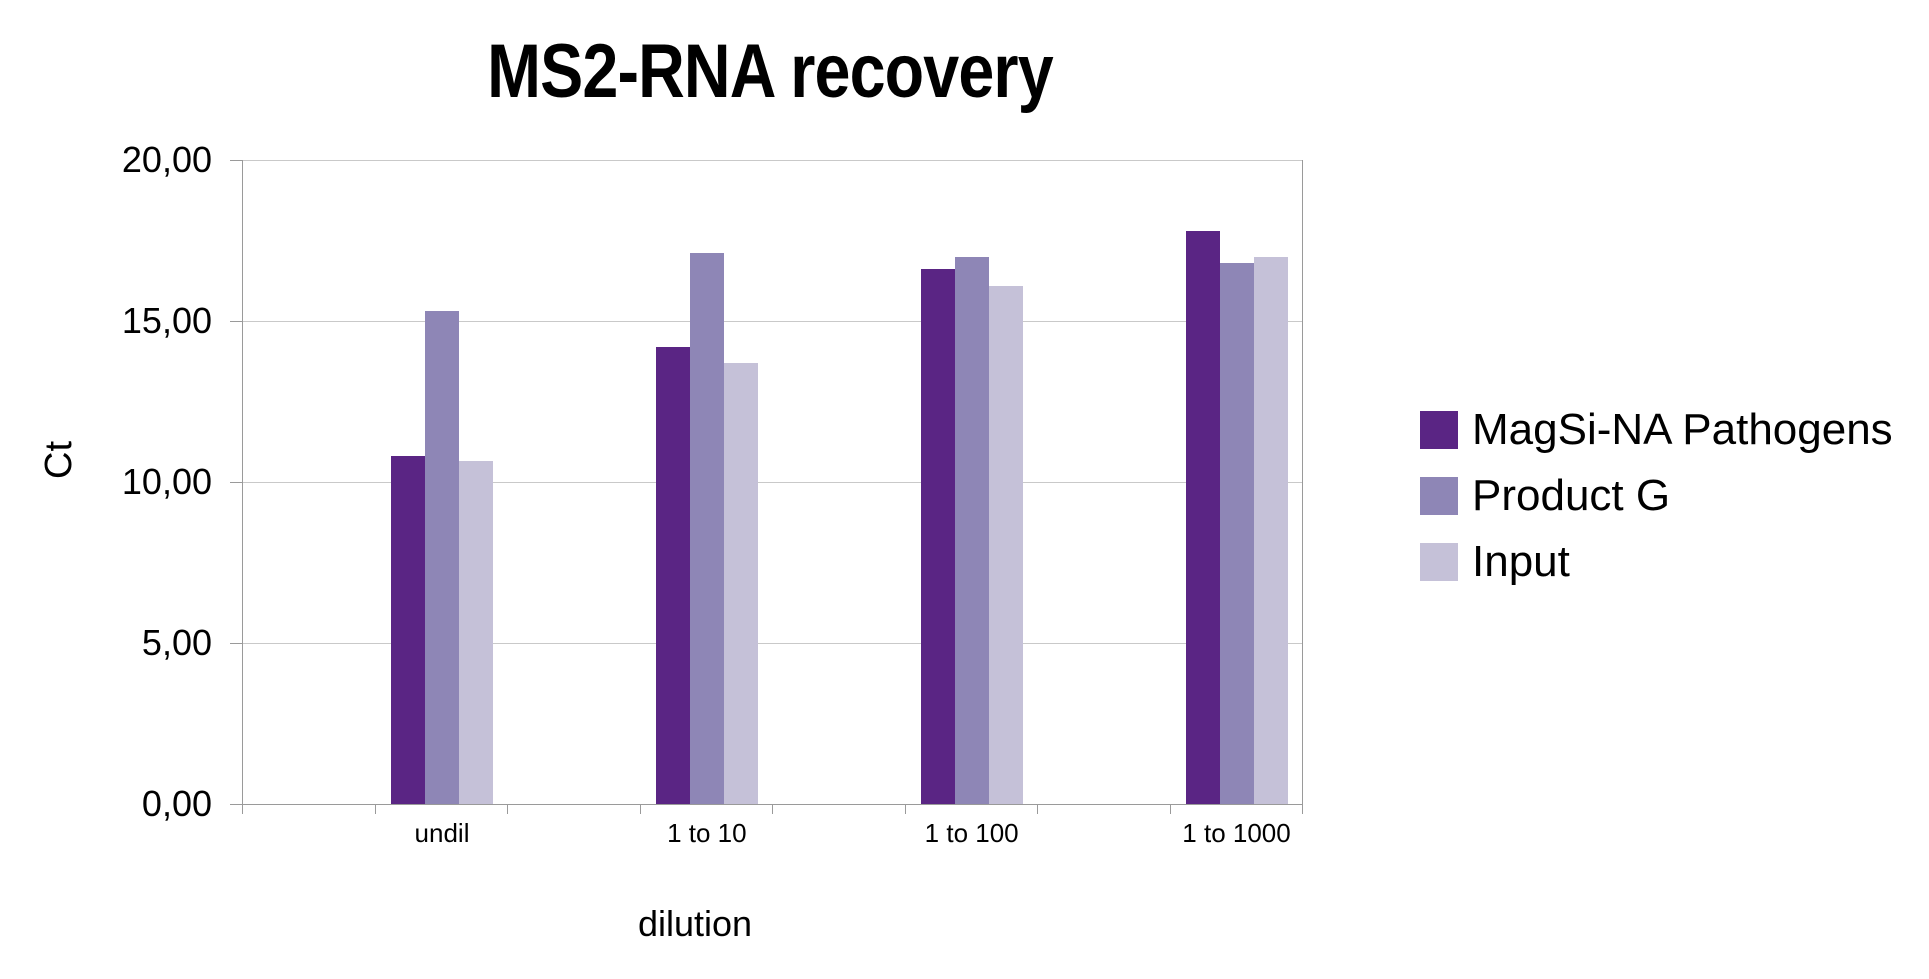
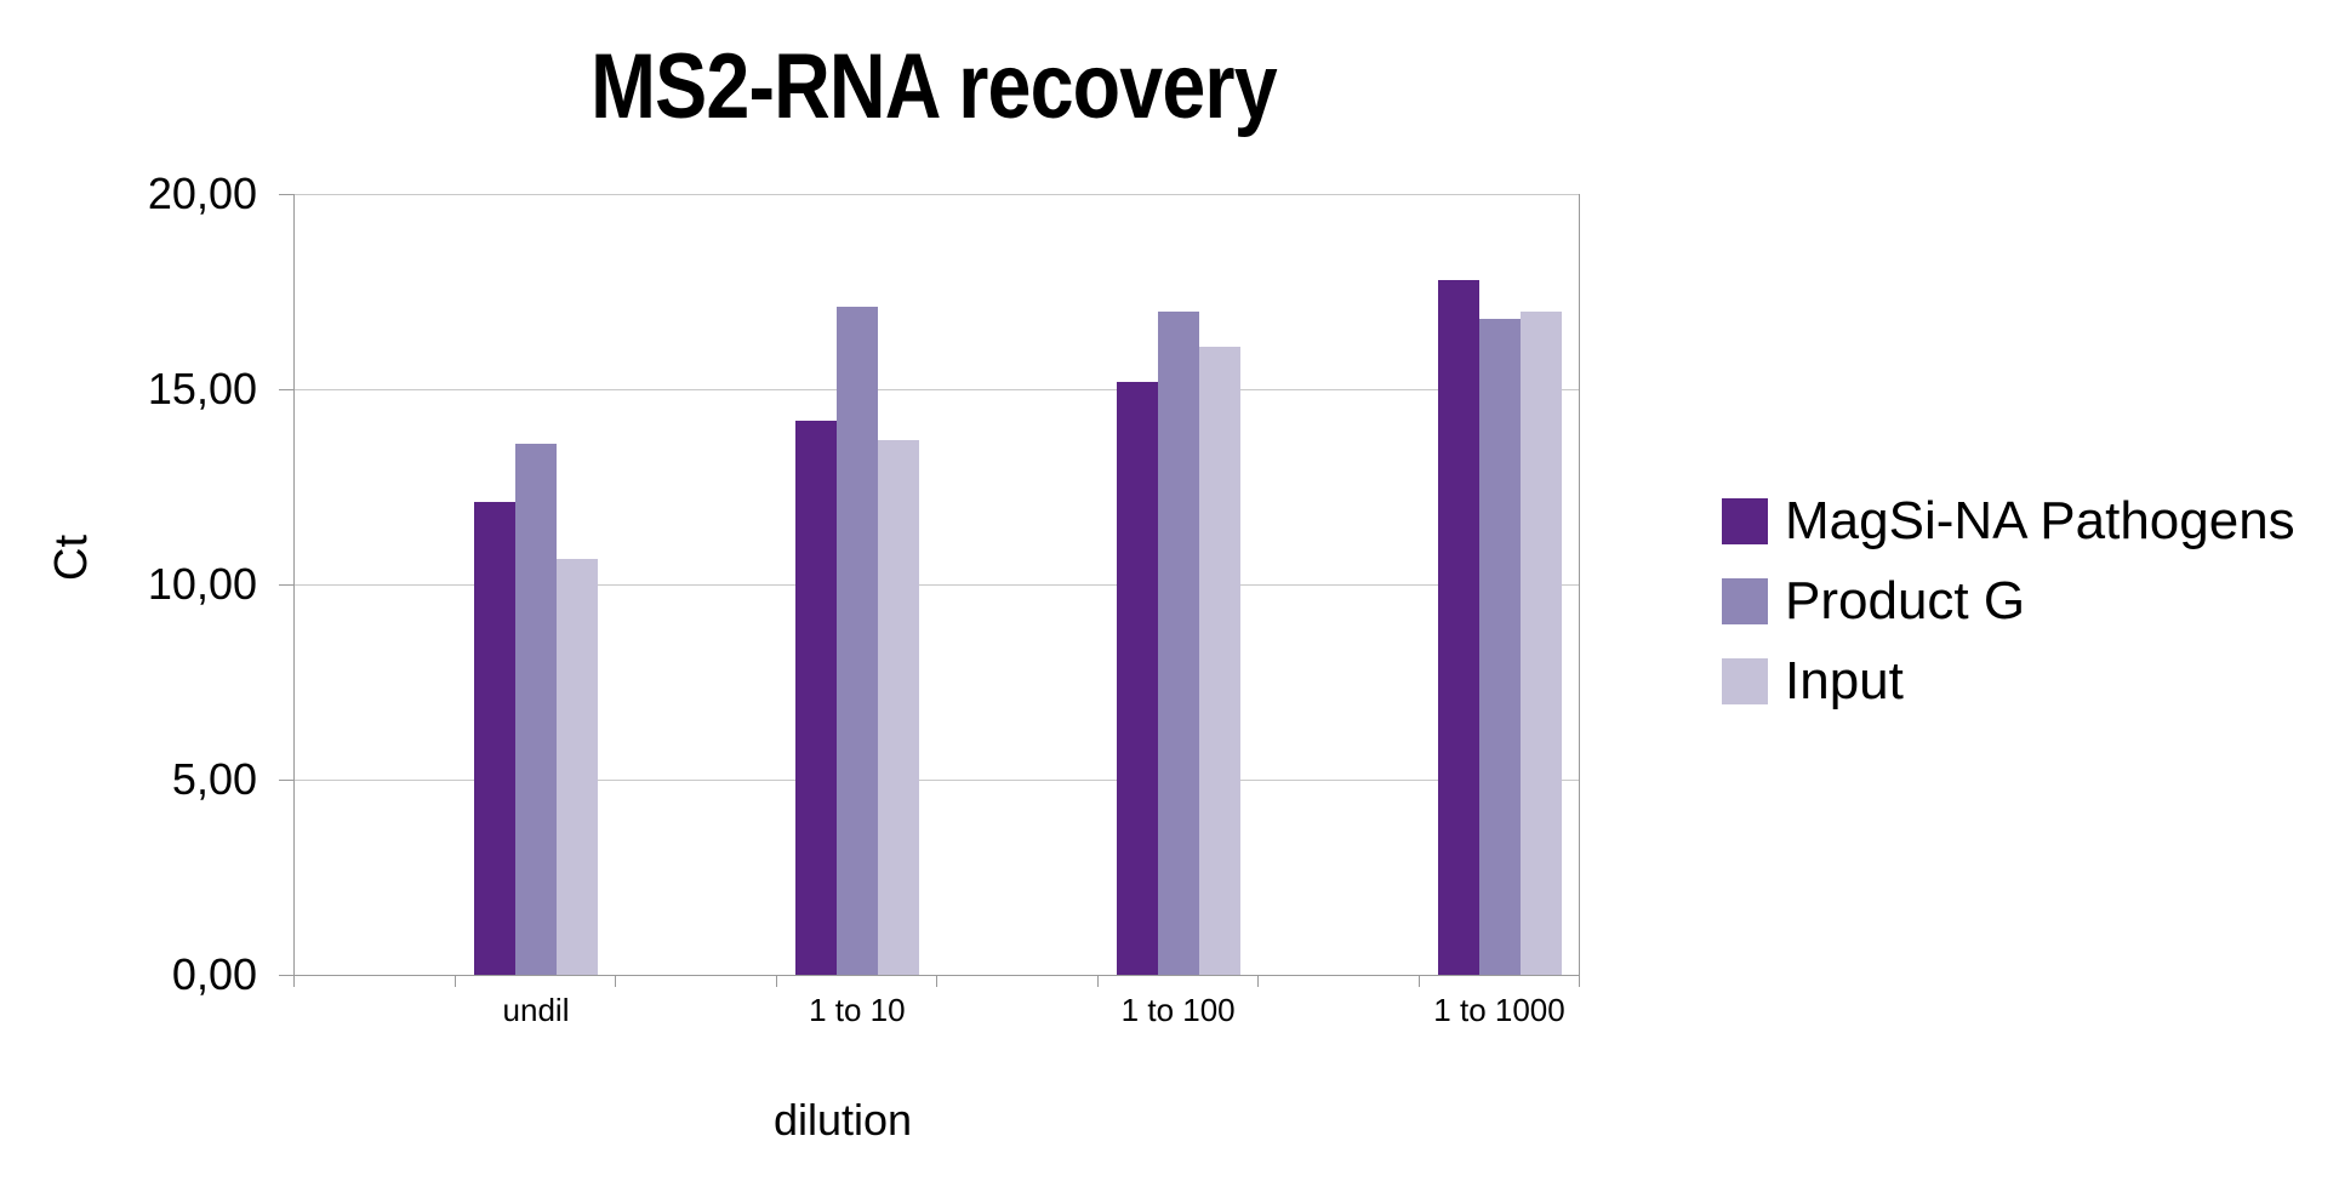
MagSi-NA Pathogens/undil: 10,8 -> 12,1
Product G/undil: 15,3 -> 13,6
MagSi-NA Pathogens/1 to 100: 16,6 -> 15,2
